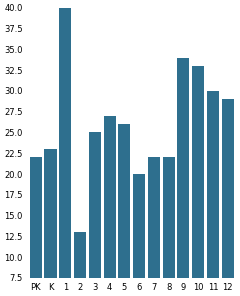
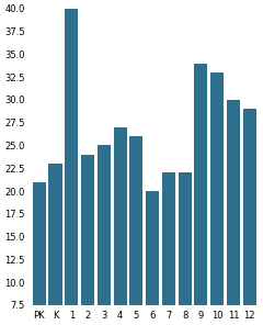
PK: 22 -> 21
2: 13 -> 24
